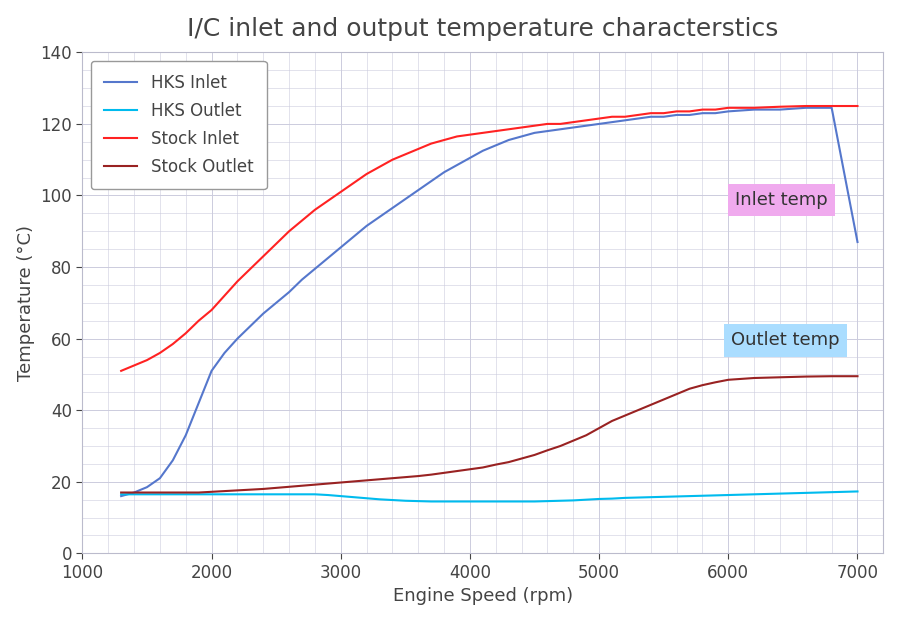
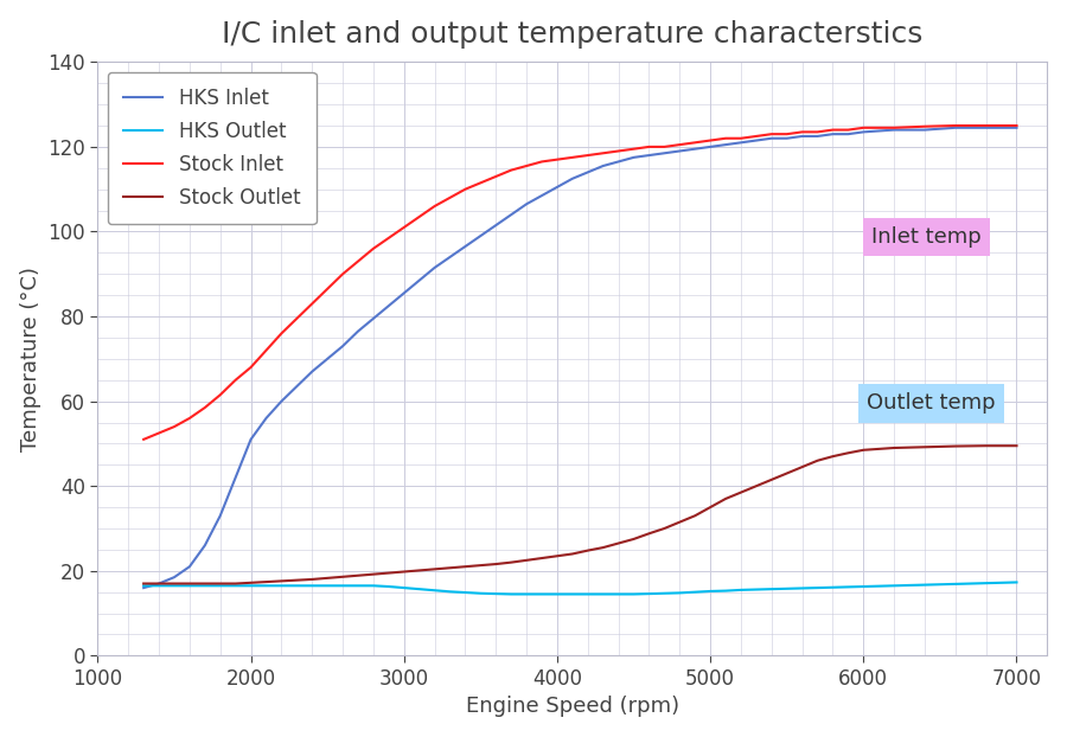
HKS Inlet/7000: 87.0 -> 124.5
